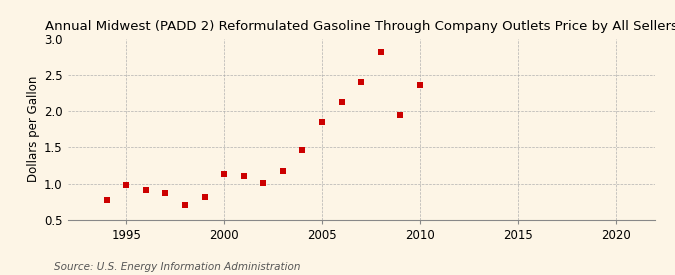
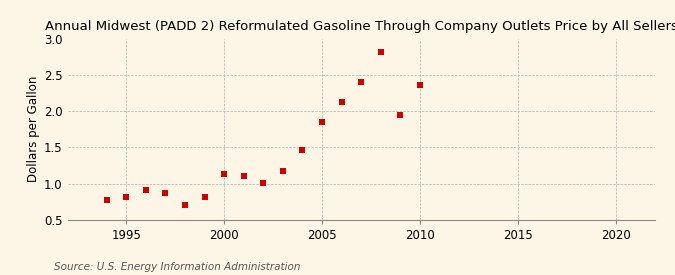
1995: 0.98 -> 0.81
